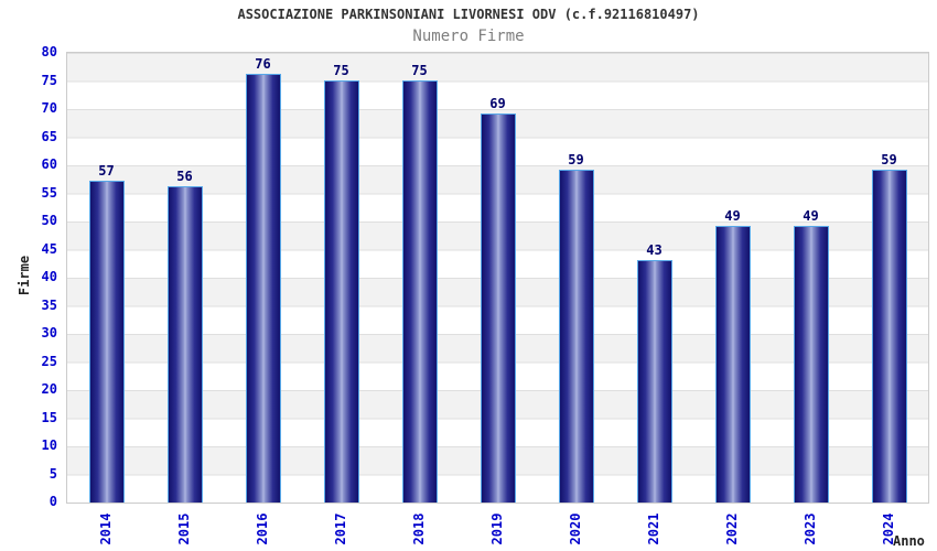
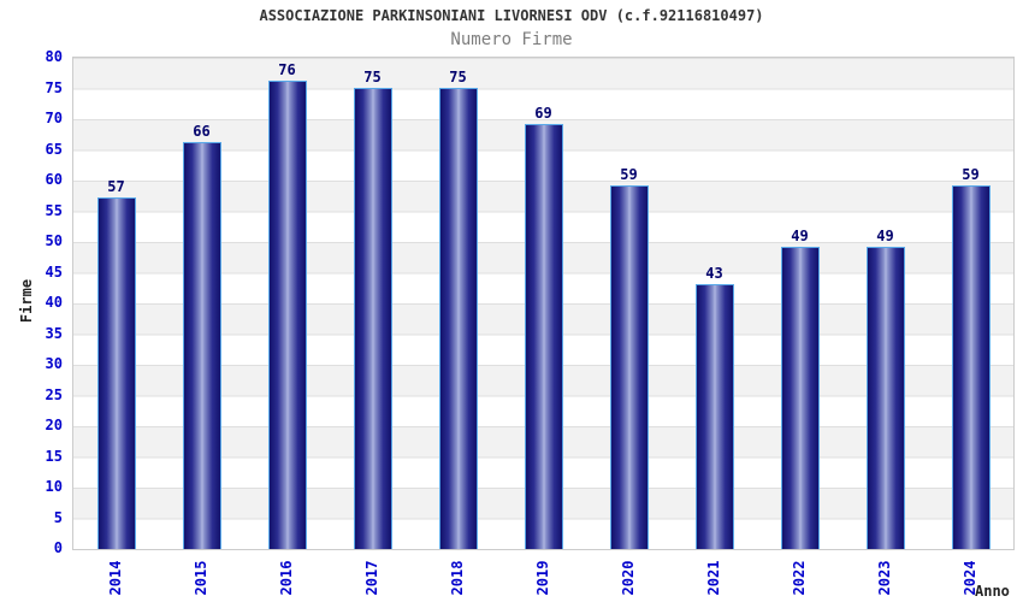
2015: 56 -> 66
